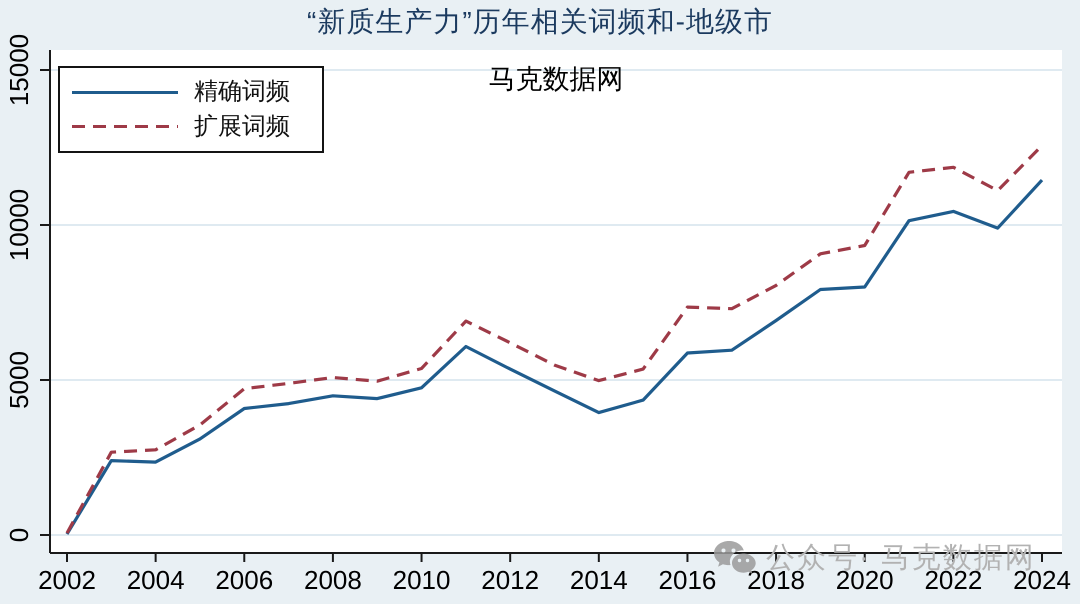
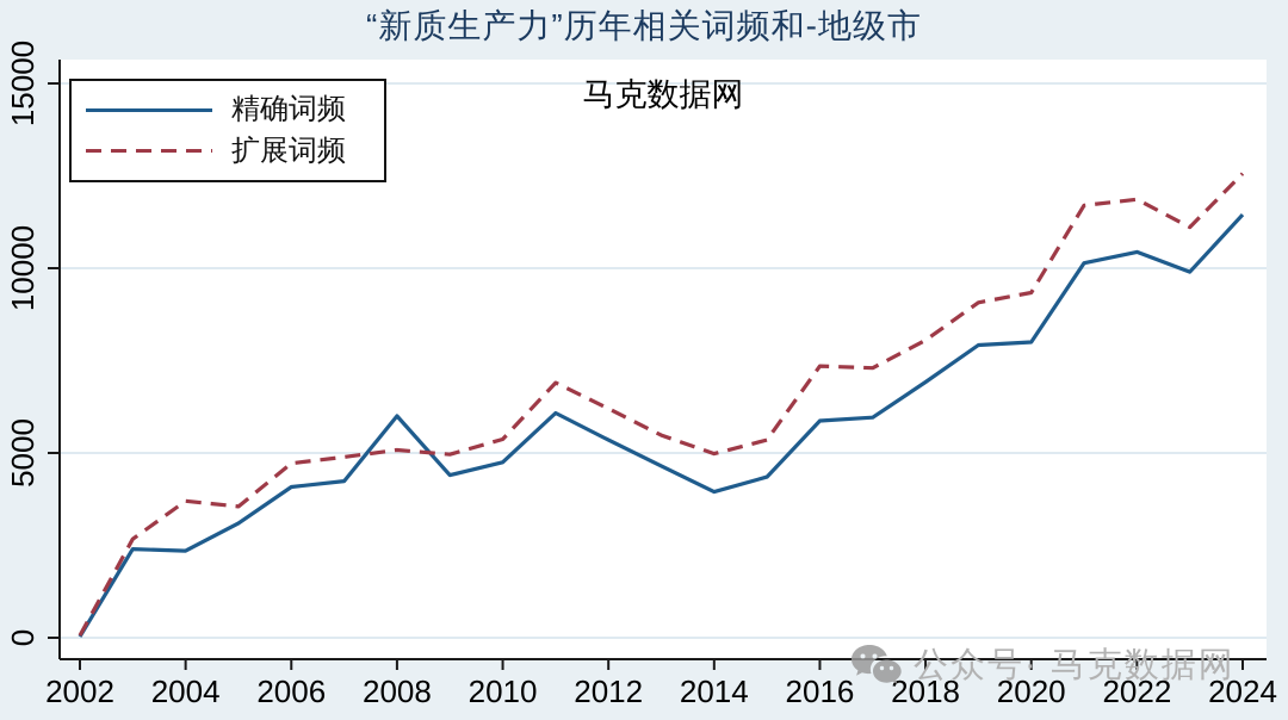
扩展词频/2004: 2800 -> 3700
精确词频/2008: 4500 -> 6000
